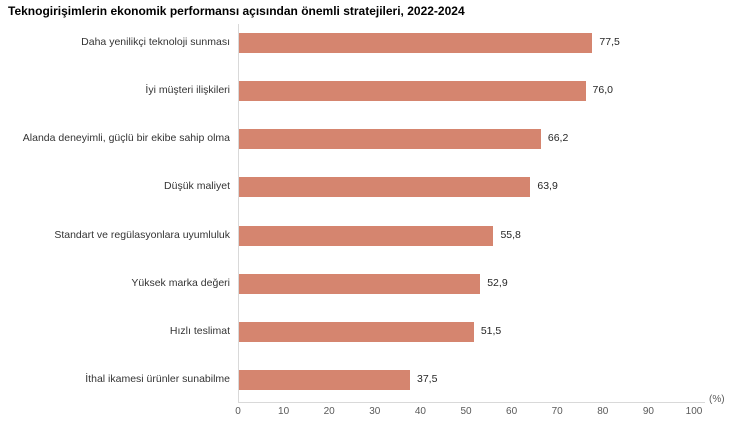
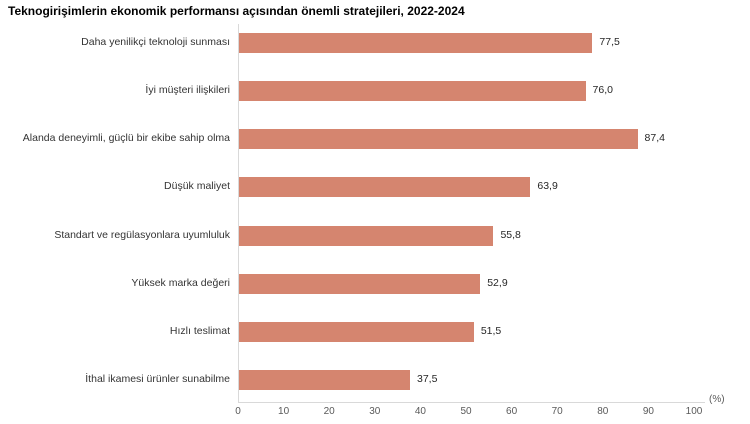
Alanda deneyimli, güçlü bir ekibe sahip olma: 66,2 -> 87,4
